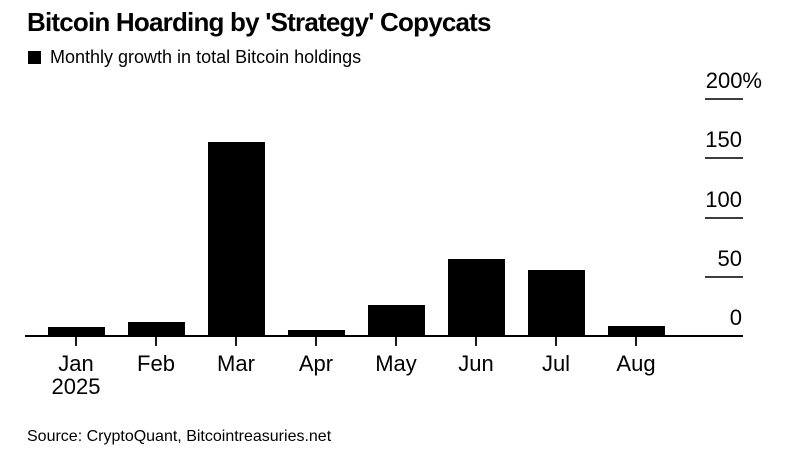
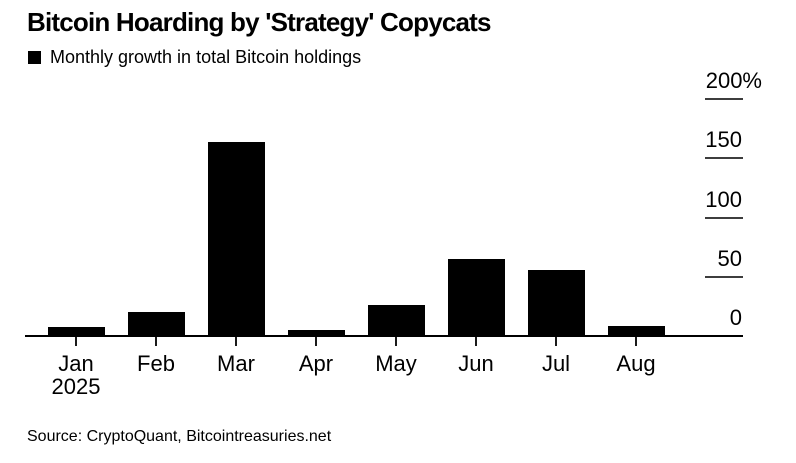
Feb: 11 -> 19
